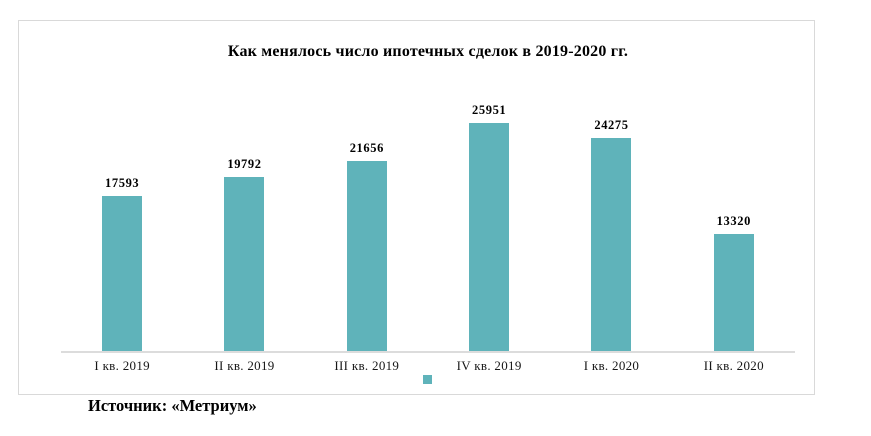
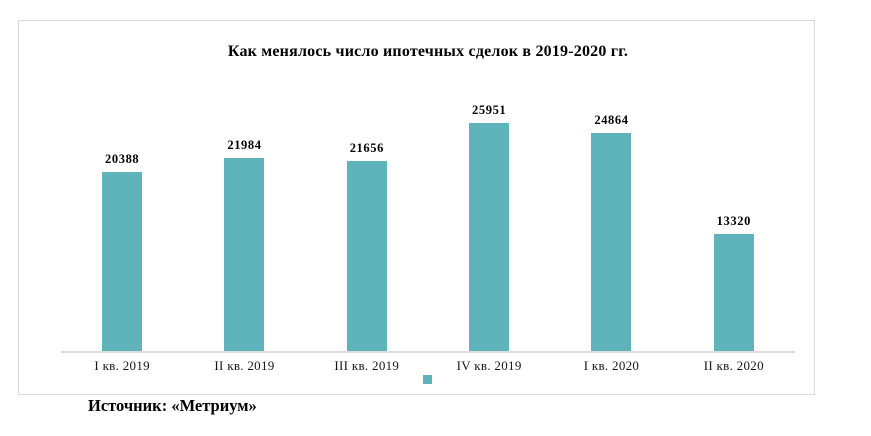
I кв. 2019: 17593 -> 20388
II кв. 2019: 19792 -> 21984
I кв. 2020: 24275 -> 24864
